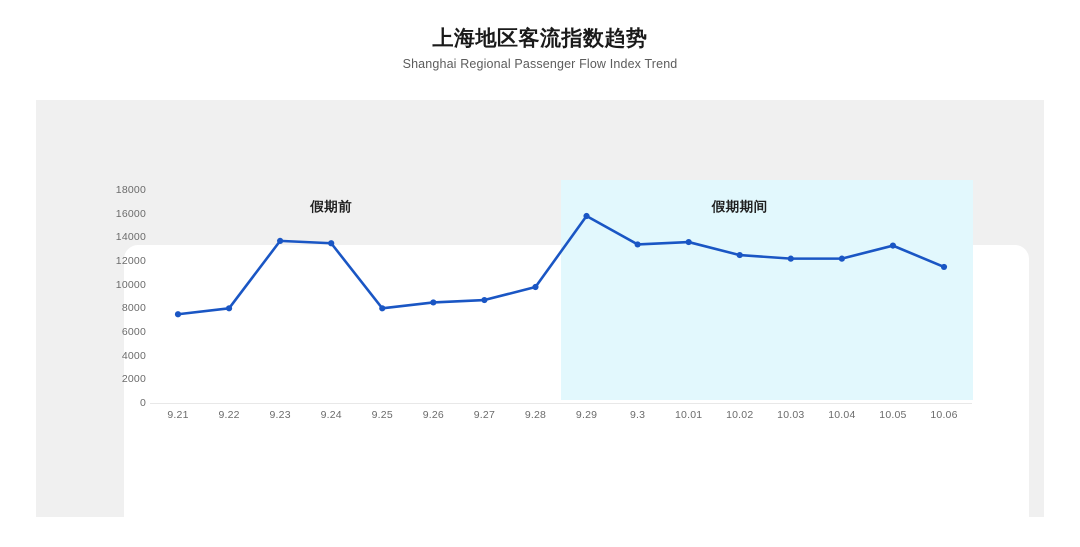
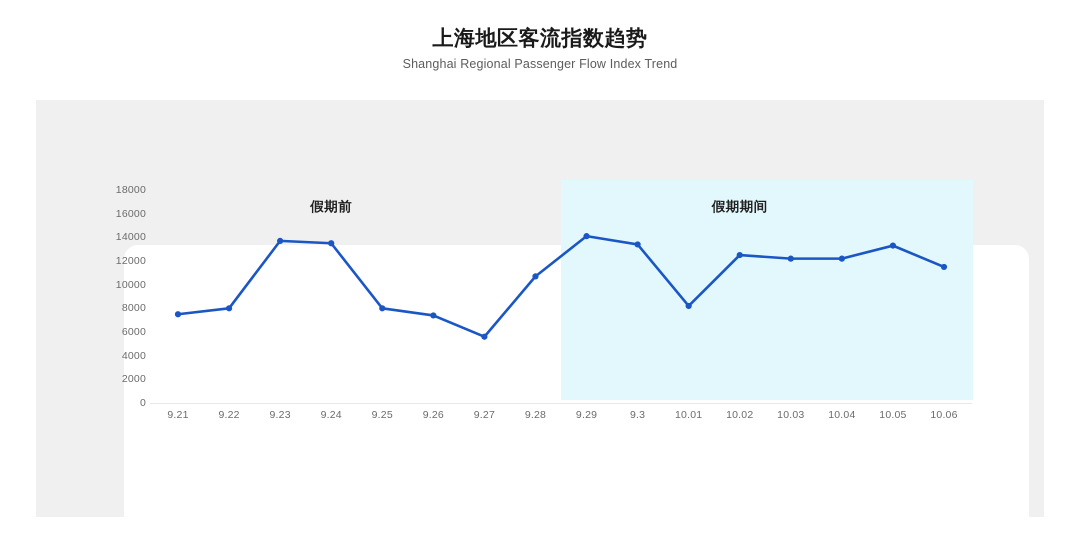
9.26: 8500 -> 7400
9.27: 8700 -> 5600
9.28: 9800 -> 10700
9.29: 15800 -> 14100
10.01: 13600 -> 8200
